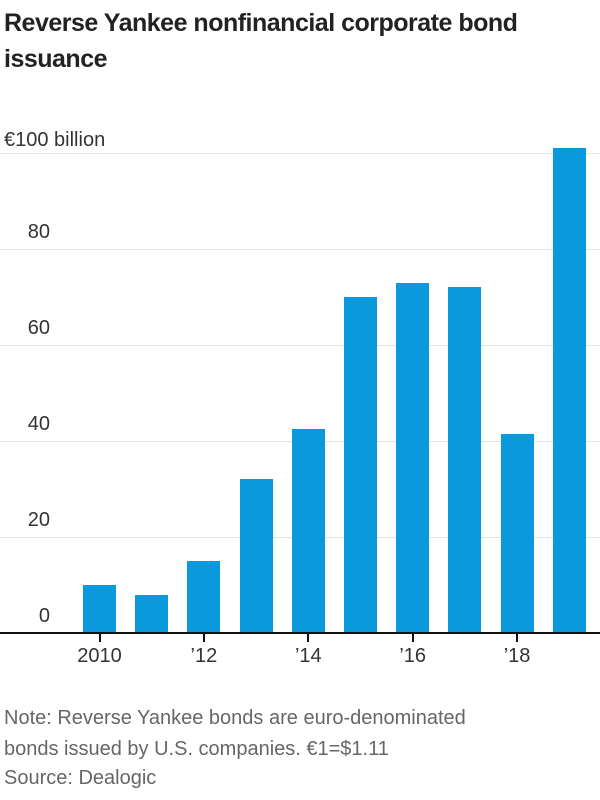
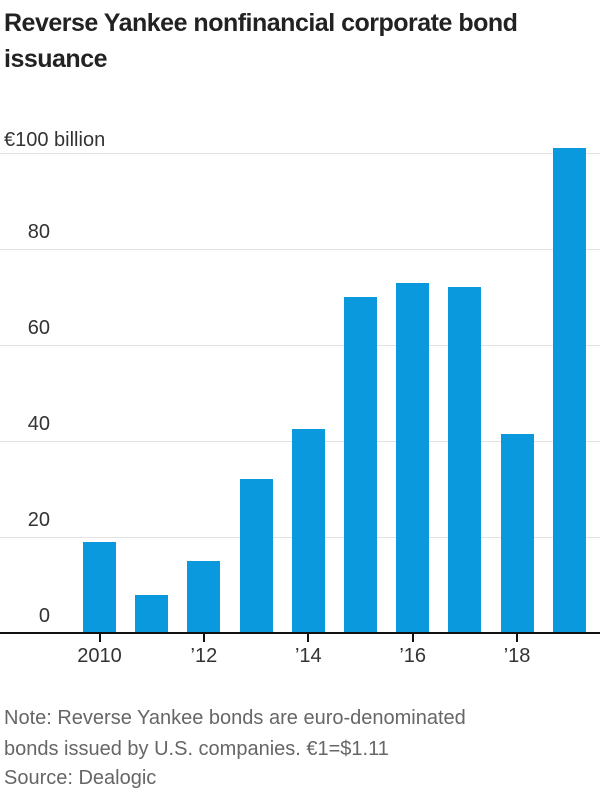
2010: 10 -> 19
